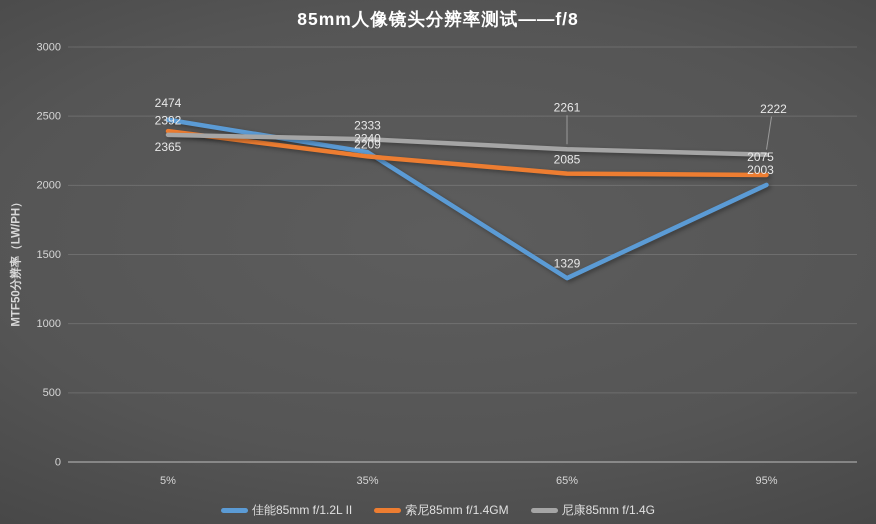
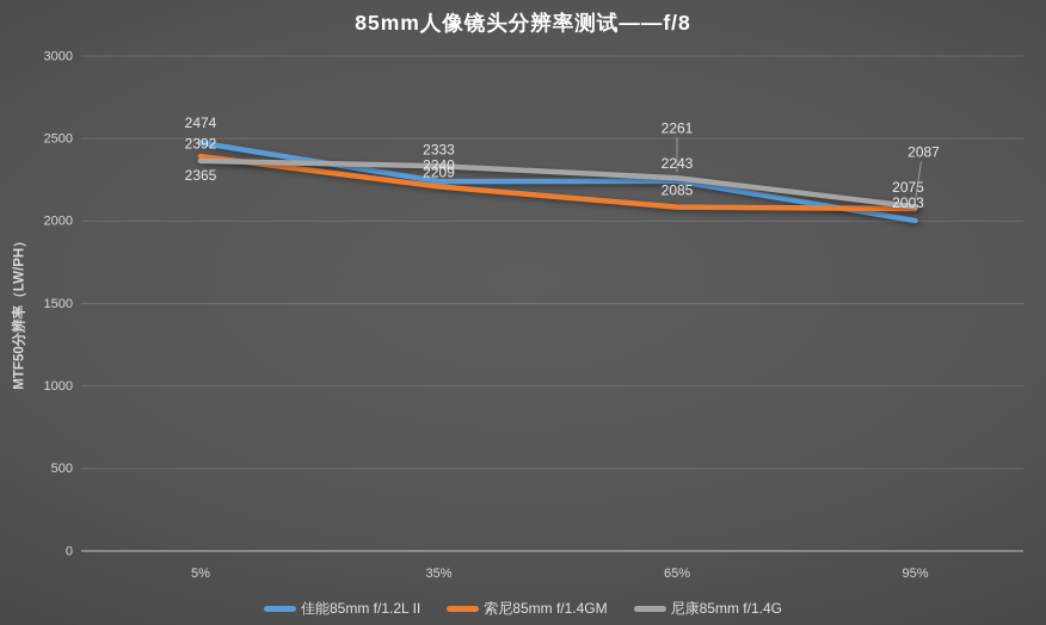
佳能85mm f/1.2L II/65%: 1329 -> 2243
尼康85mm f/1.4G/95%: 2222 -> 2087
